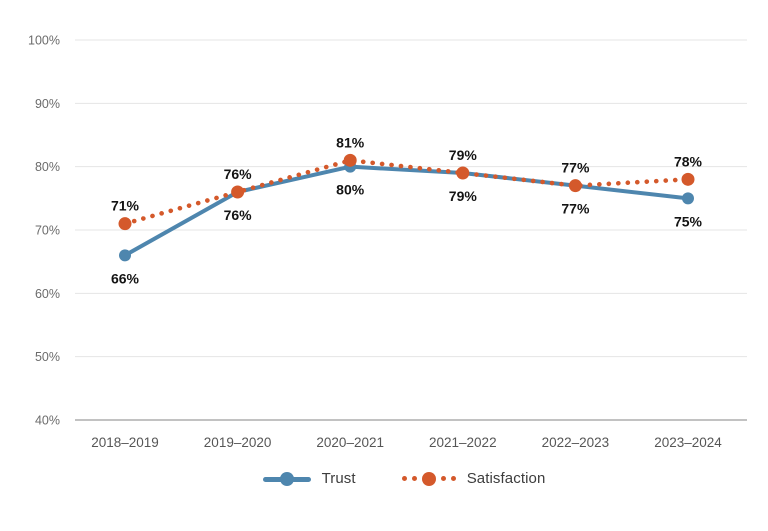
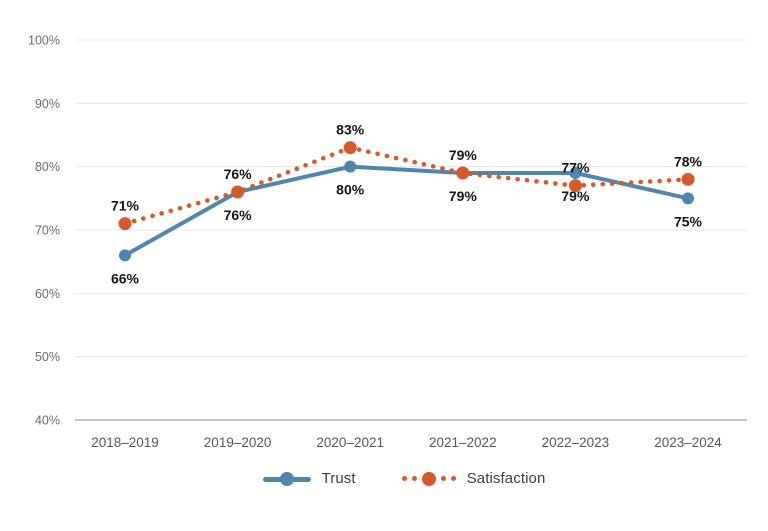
Satisfaction/2020–2021: 81% -> 83%
Trust/2022–2023: 77% -> 79%
